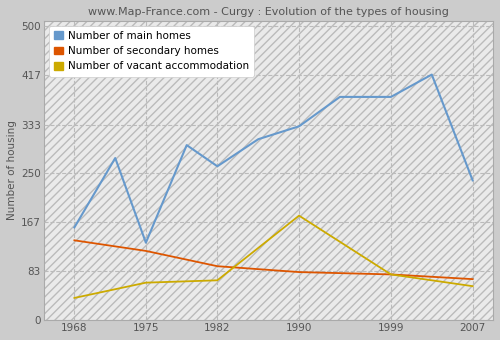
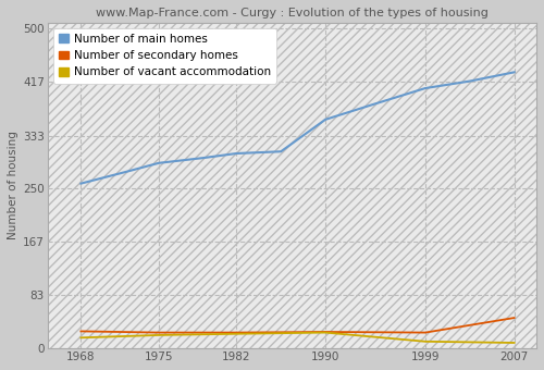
Number of main homes/1968: 158 -> 258
Number of secondary homes/1968: 136 -> 27
Number of vacant accommodation/1968: 38 -> 17
Number of main homes/1975: 132 -> 290
Number of secondary homes/1975: 118 -> 25
Number of vacant accommodation/1975: 64 -> 21
Number of main homes/1982: 262 -> 305
Number of secondary homes/1982: 92 -> 25
Number of vacant accommodation/1982: 68 -> 23
Number of main homes/1990: 330 -> 358
Number of secondary homes/1990: 82 -> 26
Number of vacant accommodation/1990: 178 -> 25
Number of main homes/1999: 380 -> 407
Number of secondary homes/1999: 78 -> 25
Number of vacant accommodation/1999: 78 -> 11
Number of main homes/2007: 238 -> 432
Number of secondary homes/2007: 70 -> 48
Number of vacant accommodation/2007: 58 -> 9
